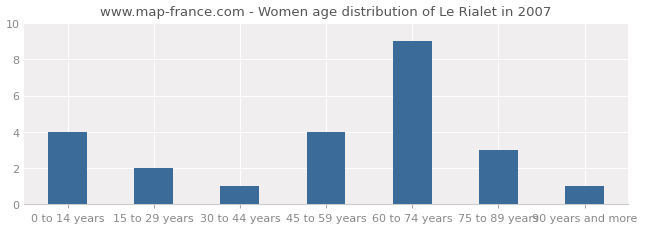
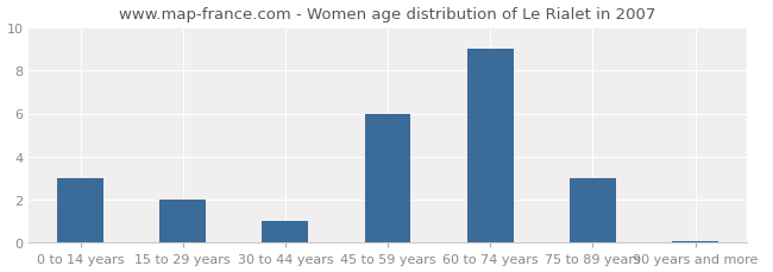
0 to 14 years: 4.0 -> 3.0
45 to 59 years: 4.0 -> 6.0
90 years and more: 1.0 -> 0.1
